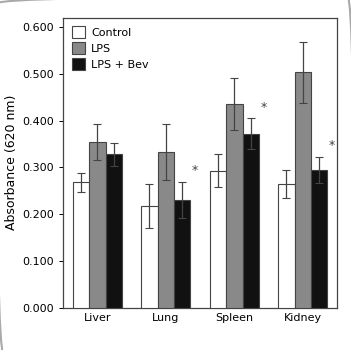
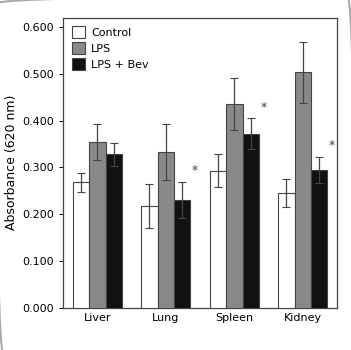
Control/Kidney: 0.264 -> 0.245
